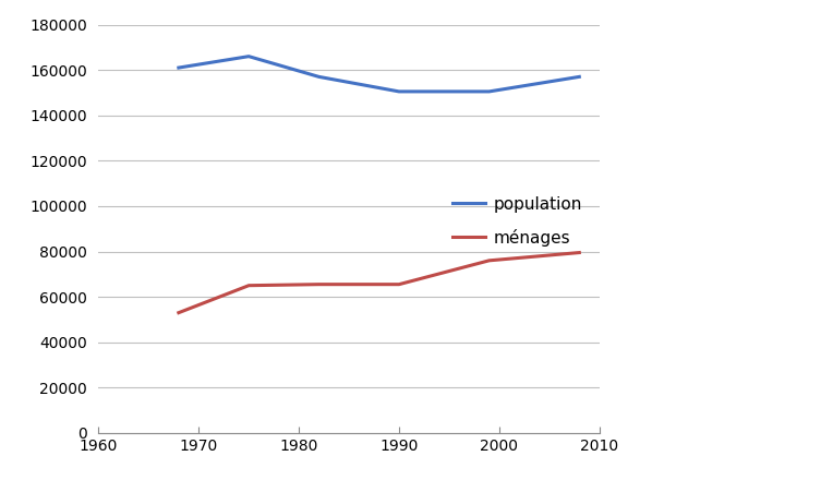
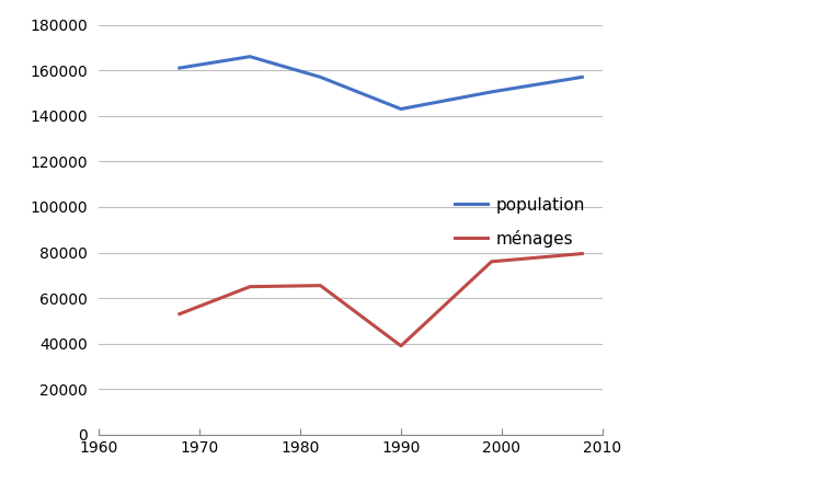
population/1990: 150500 -> 143000
ménages/1990: 65500 -> 39000
